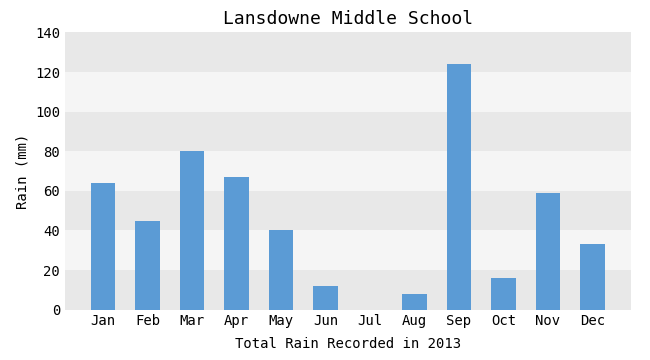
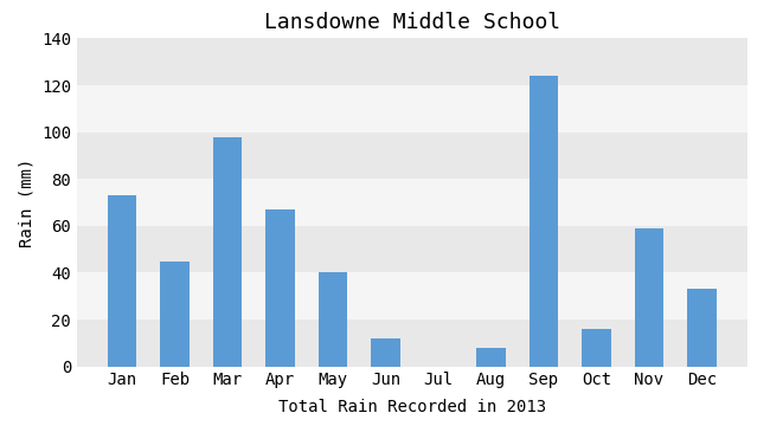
Jan: 64 -> 73
Mar: 80 -> 98
